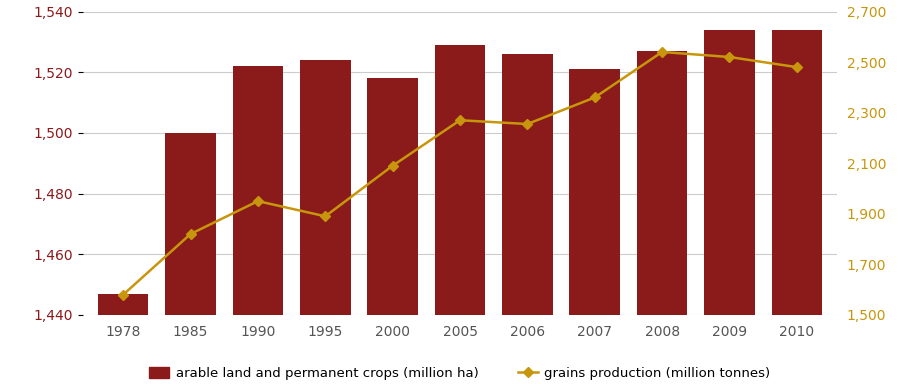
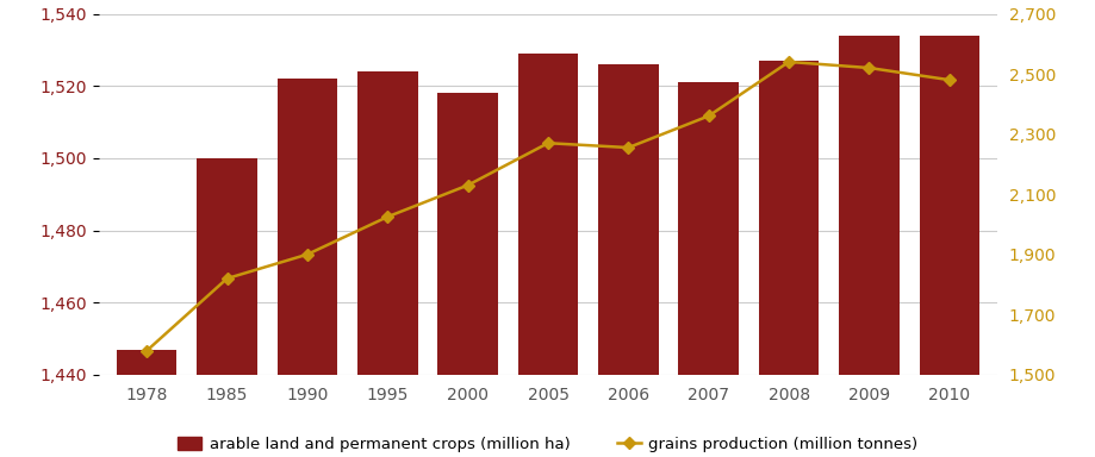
grains production (million tonnes)/1990: 1,950 -> 1,900
grains production (million tonnes)/1995: 1,890 -> 2,025
grains production (million tonnes)/2000: 2,090 -> 2,130
